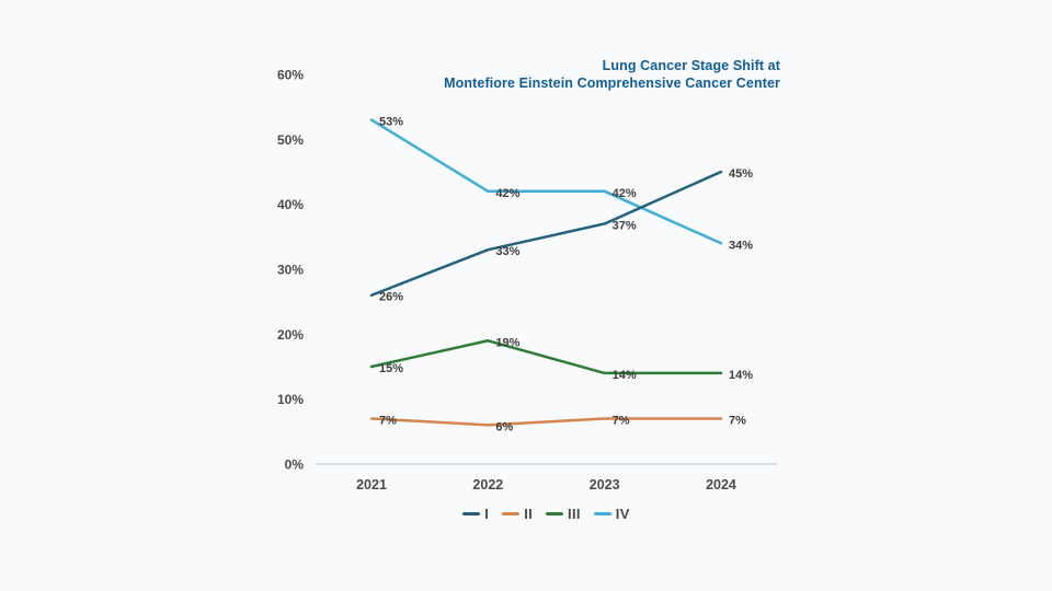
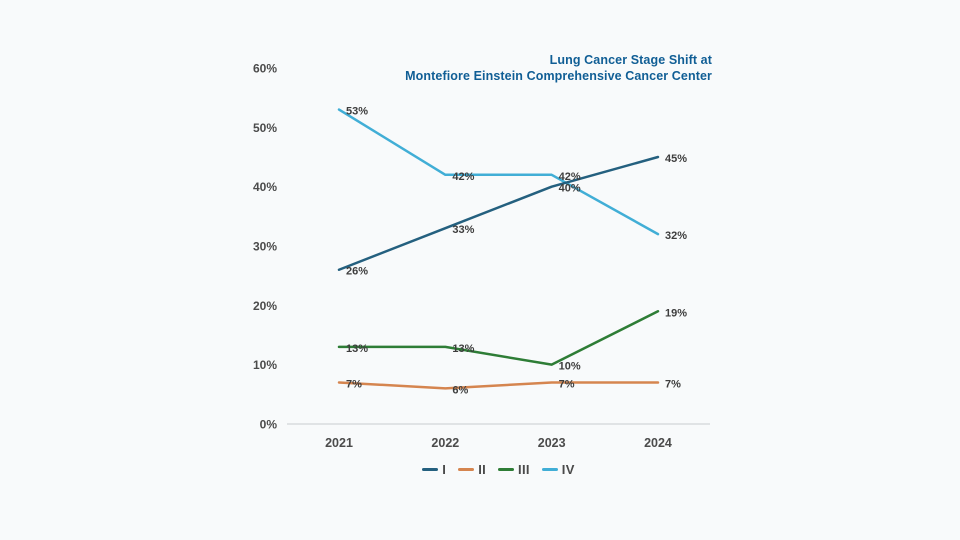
III/2021: 15% -> 13%
III/2022: 19% -> 13%
I/2023: 37% -> 40%
III/2023: 14% -> 10%
III/2024: 14% -> 19%
IV/2024: 34% -> 32%
